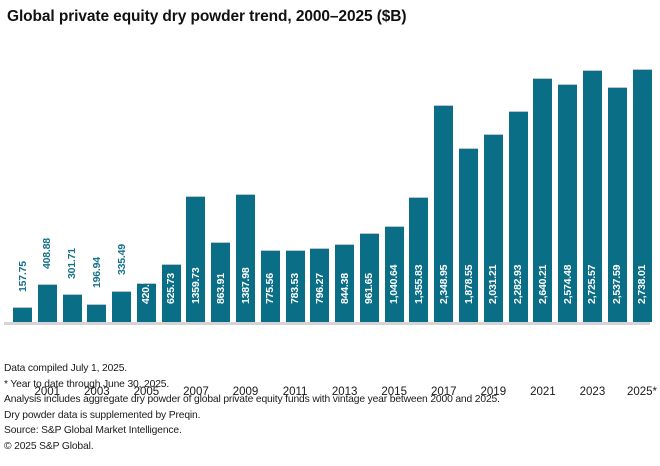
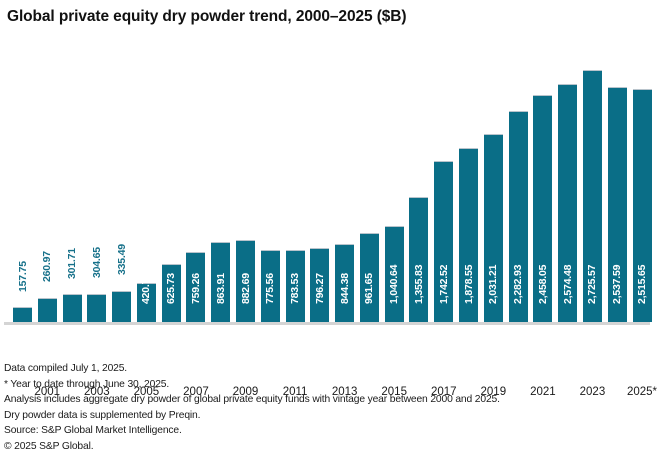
2001: 408.88 -> 260.97
2003: 196.94 -> 304.65
2007: 1359.73 -> 759.26
2009: 1387.98 -> 882.69
2017: 2,348.95 -> 1,742.52
2021: 2,640.21 -> 2,458.05
2025*: 2,738.01 -> 2,515.65
